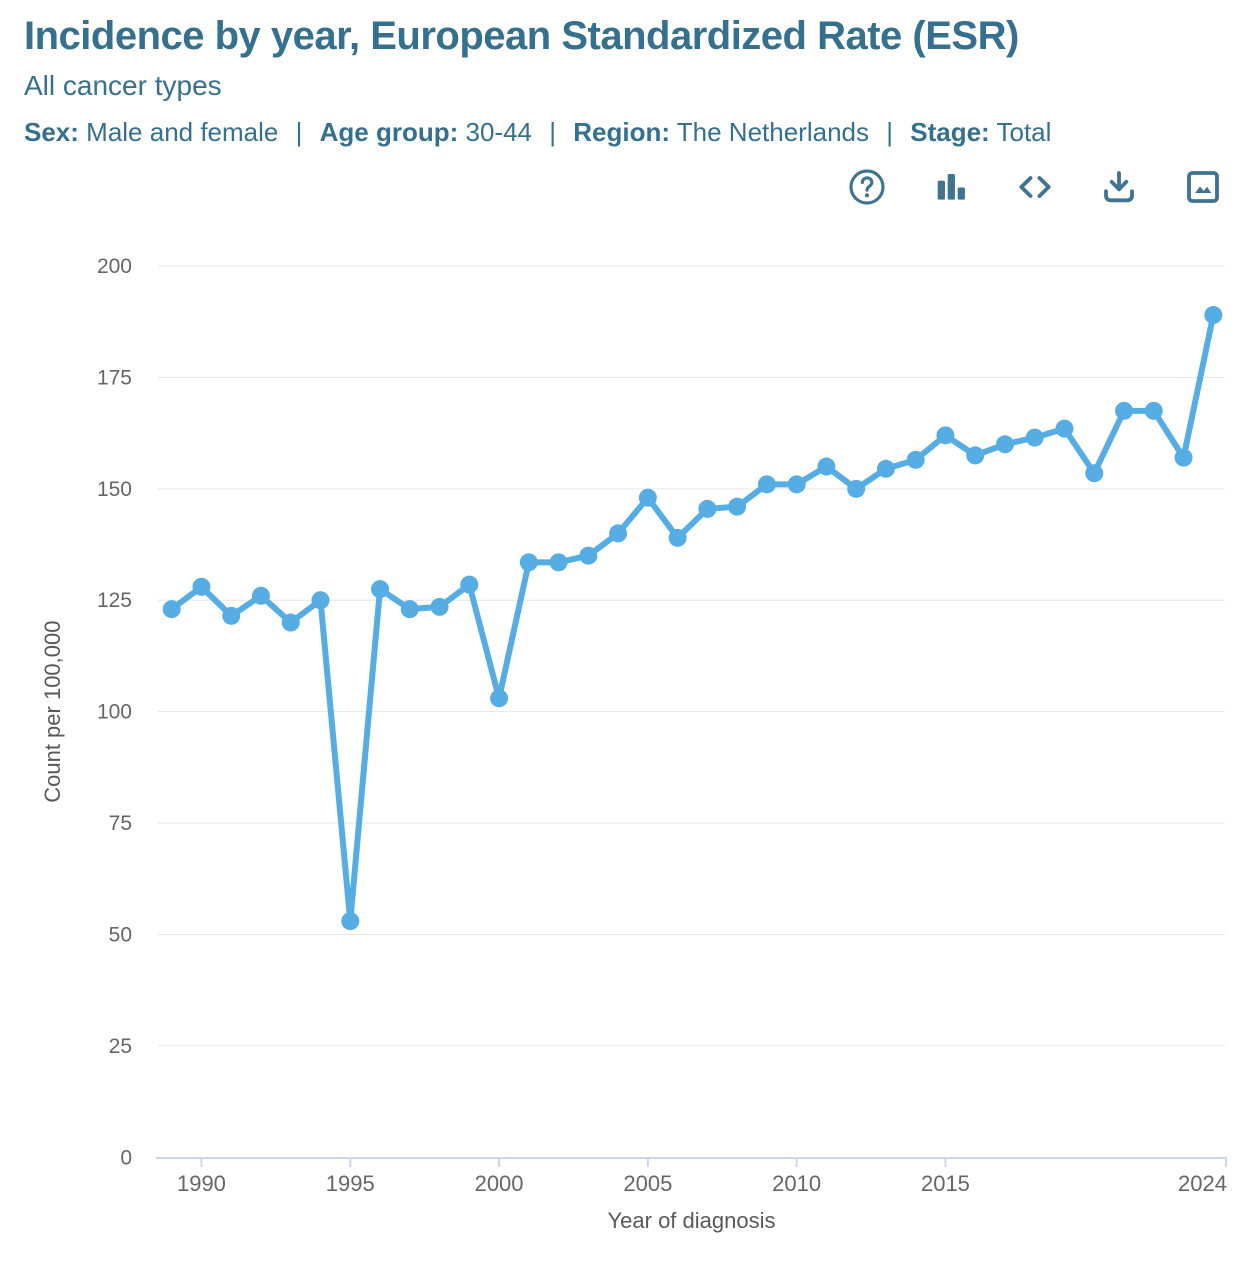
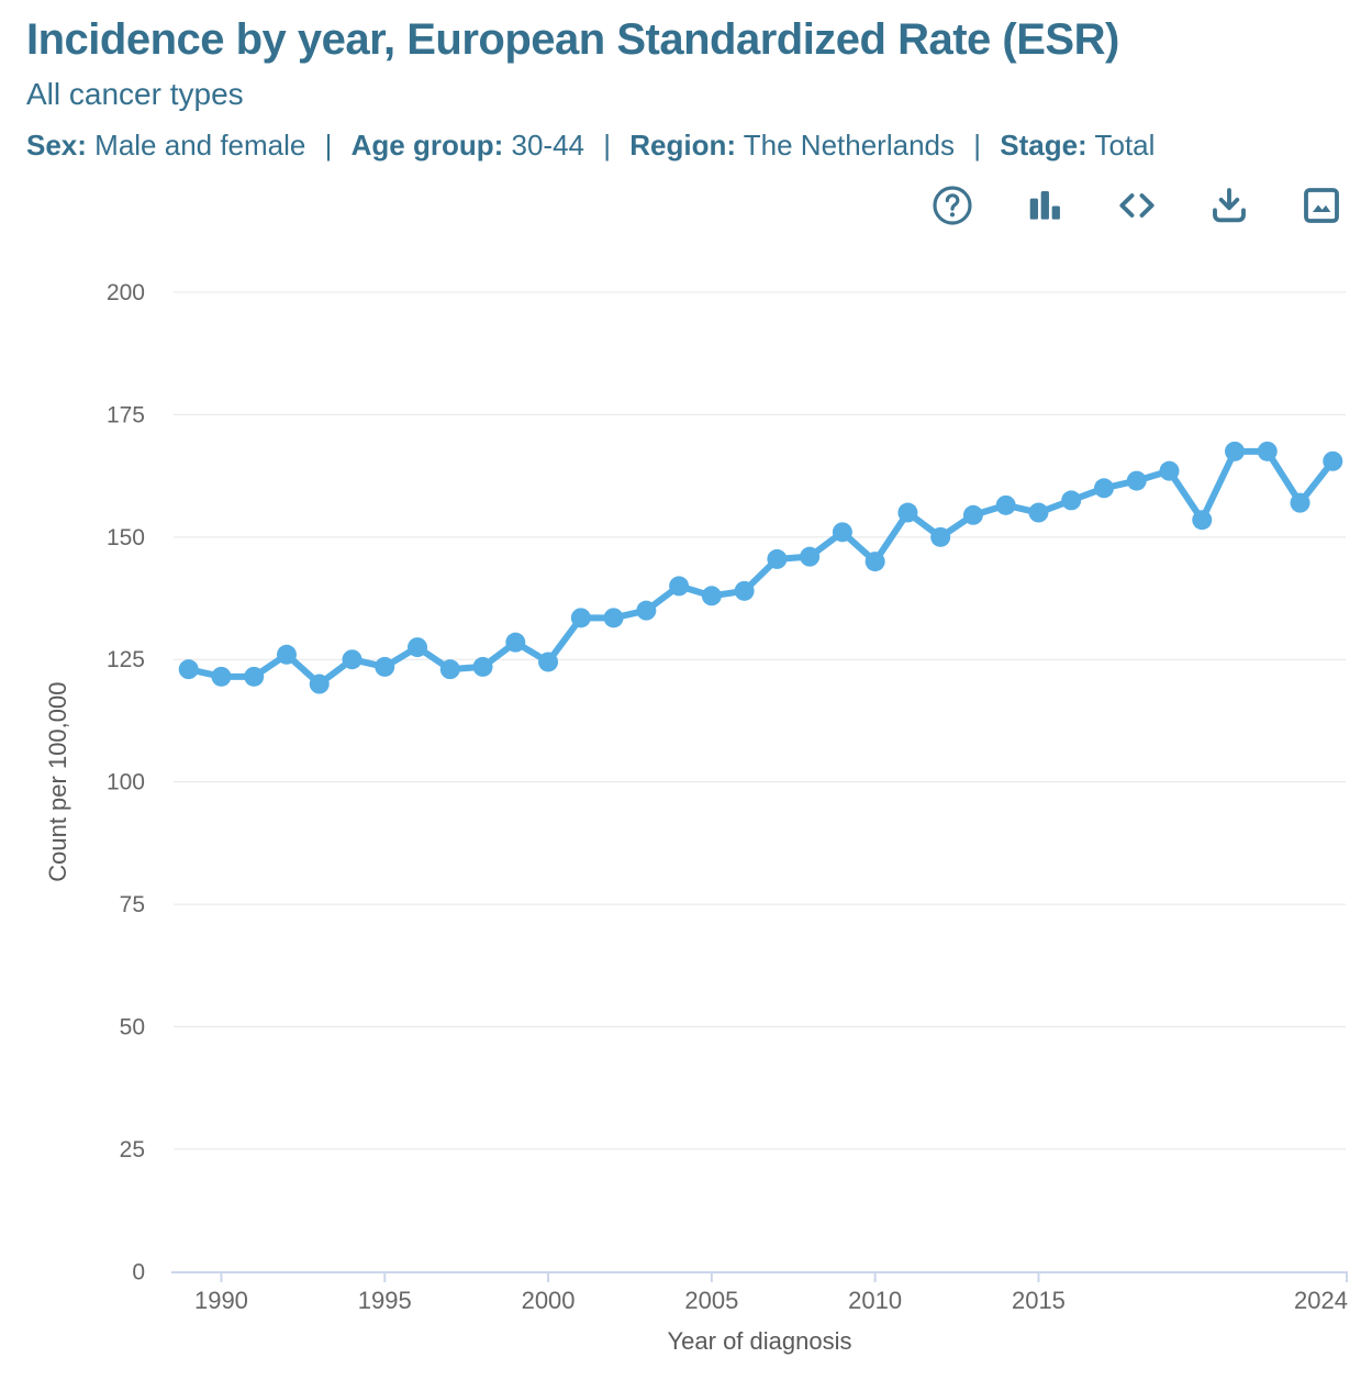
1990: 128 -> 122
1995: 53 -> 124
2000: 103 -> 124
2005: 148 -> 138
2010: 151 -> 145
2015: 162 -> 155
2024: 189 -> 166
